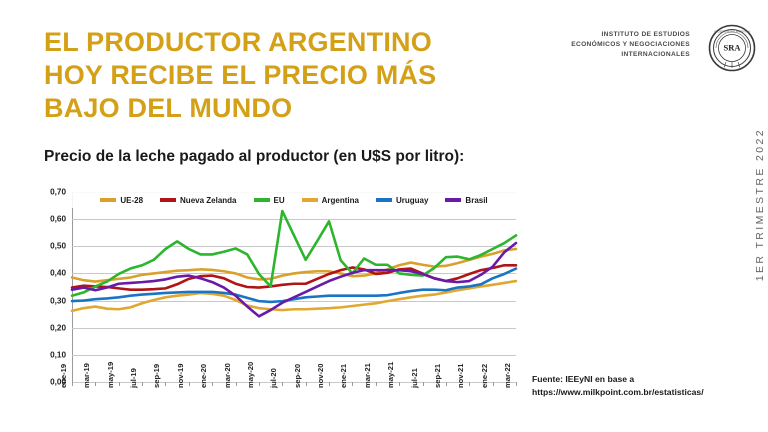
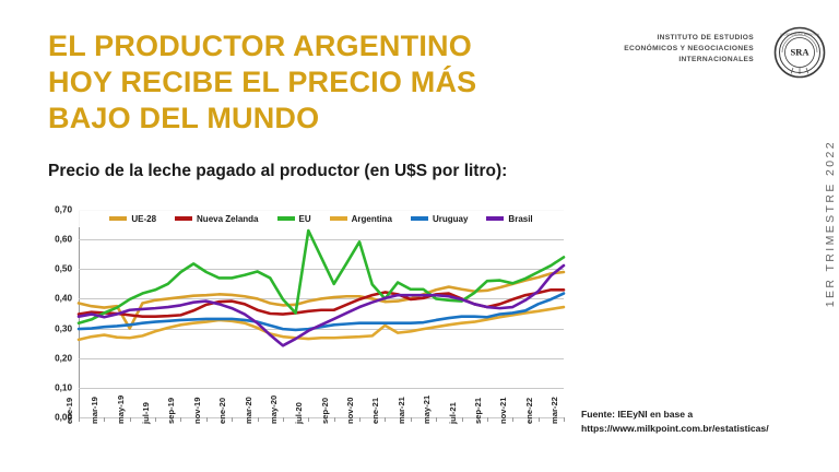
UE-28/may-19: 0,38 -> 0,30
Argentina/ene-21: 0,28 -> 0,31
